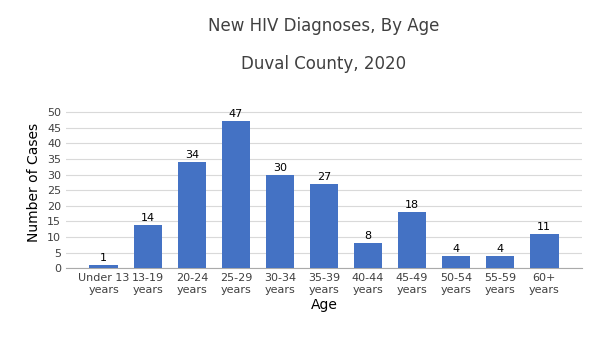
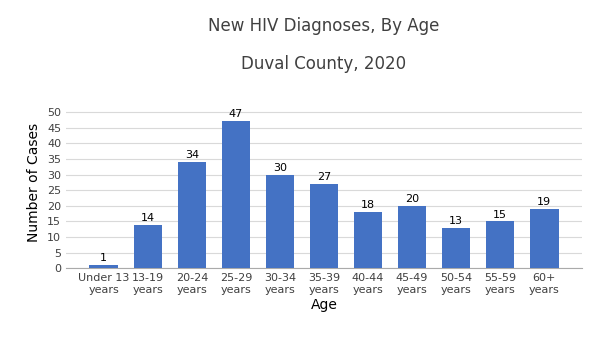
40-44 years: 8 -> 18
45-49 years: 18 -> 20
50-54 years: 4 -> 13
55-59 years: 4 -> 15
60+ years: 11 -> 19
